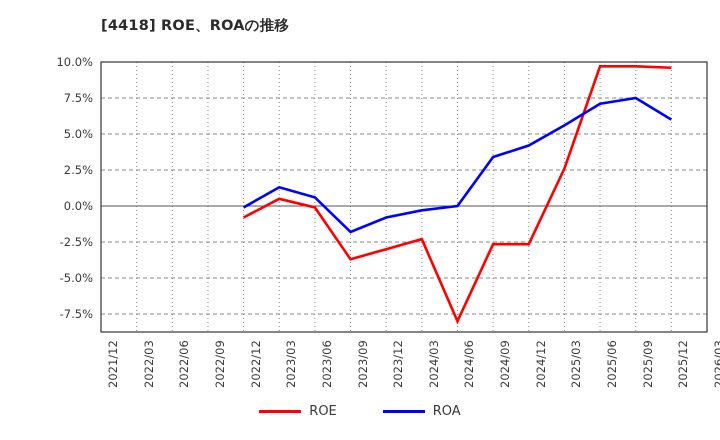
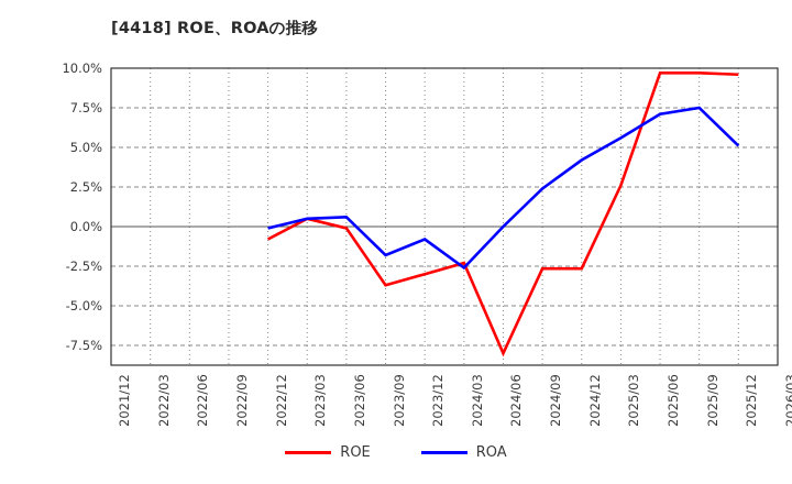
ROA/2023/03: 1.3% -> 0.5%
ROA/2024/03: -0.3% -> -2.6%
ROA/2024/09: 3.4% -> 2.4%
ROA/2025/12: 6.0% -> 5.1%
